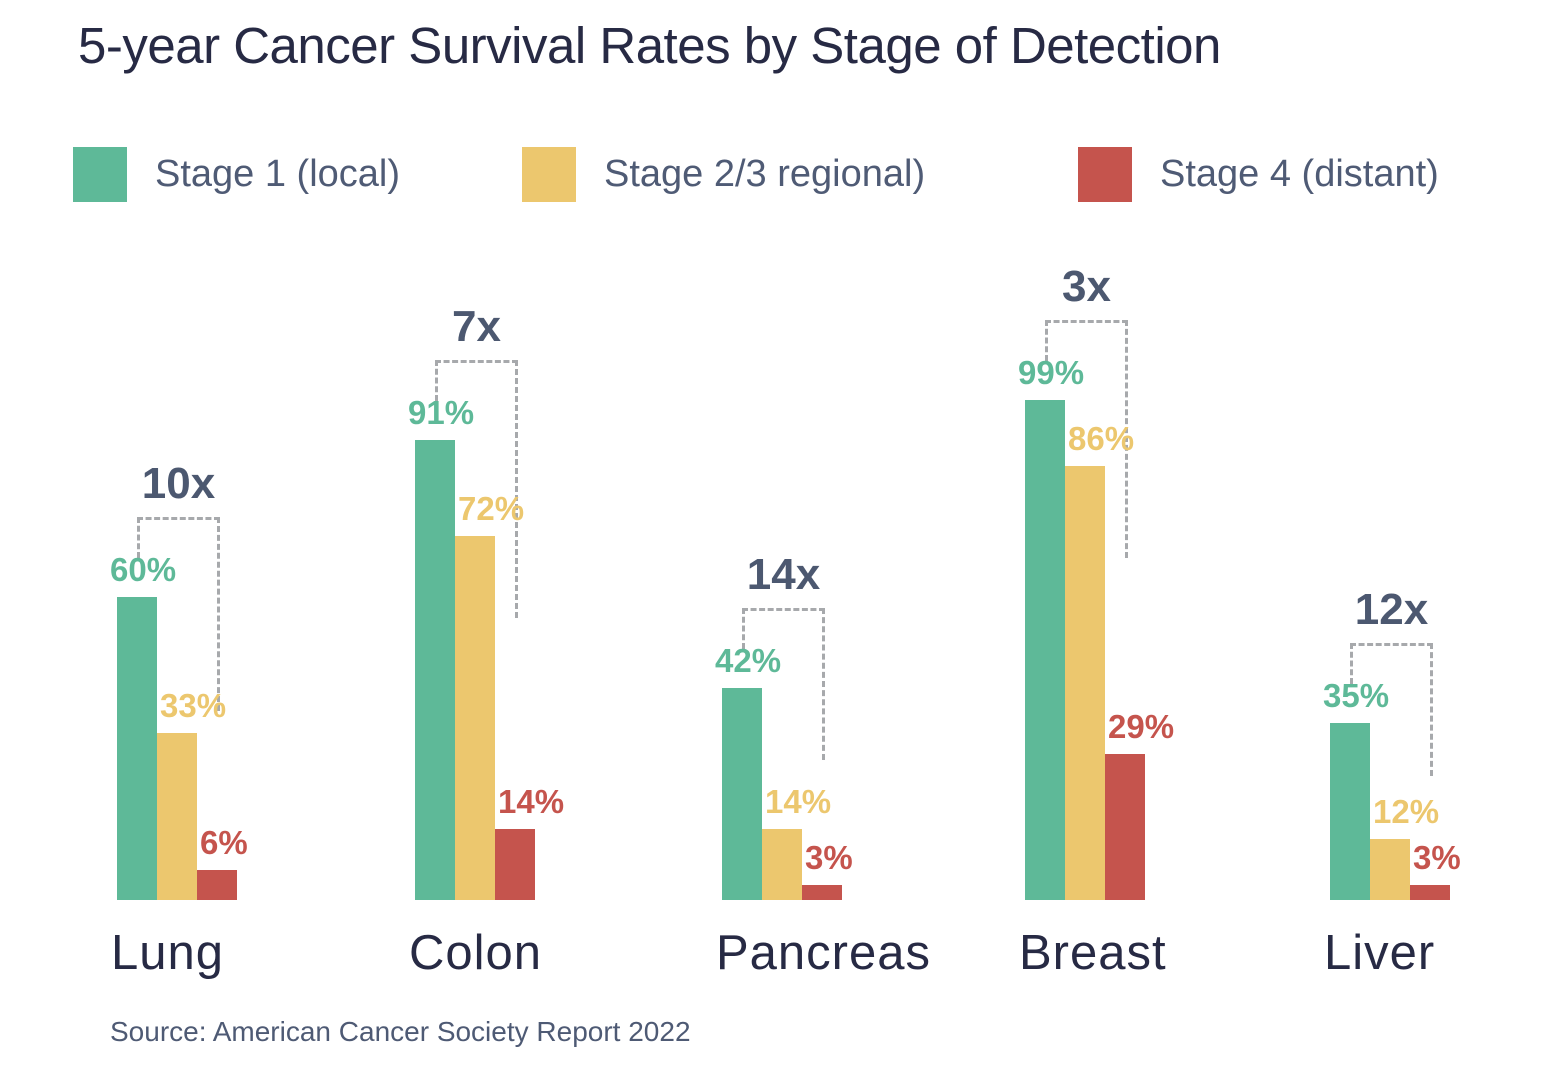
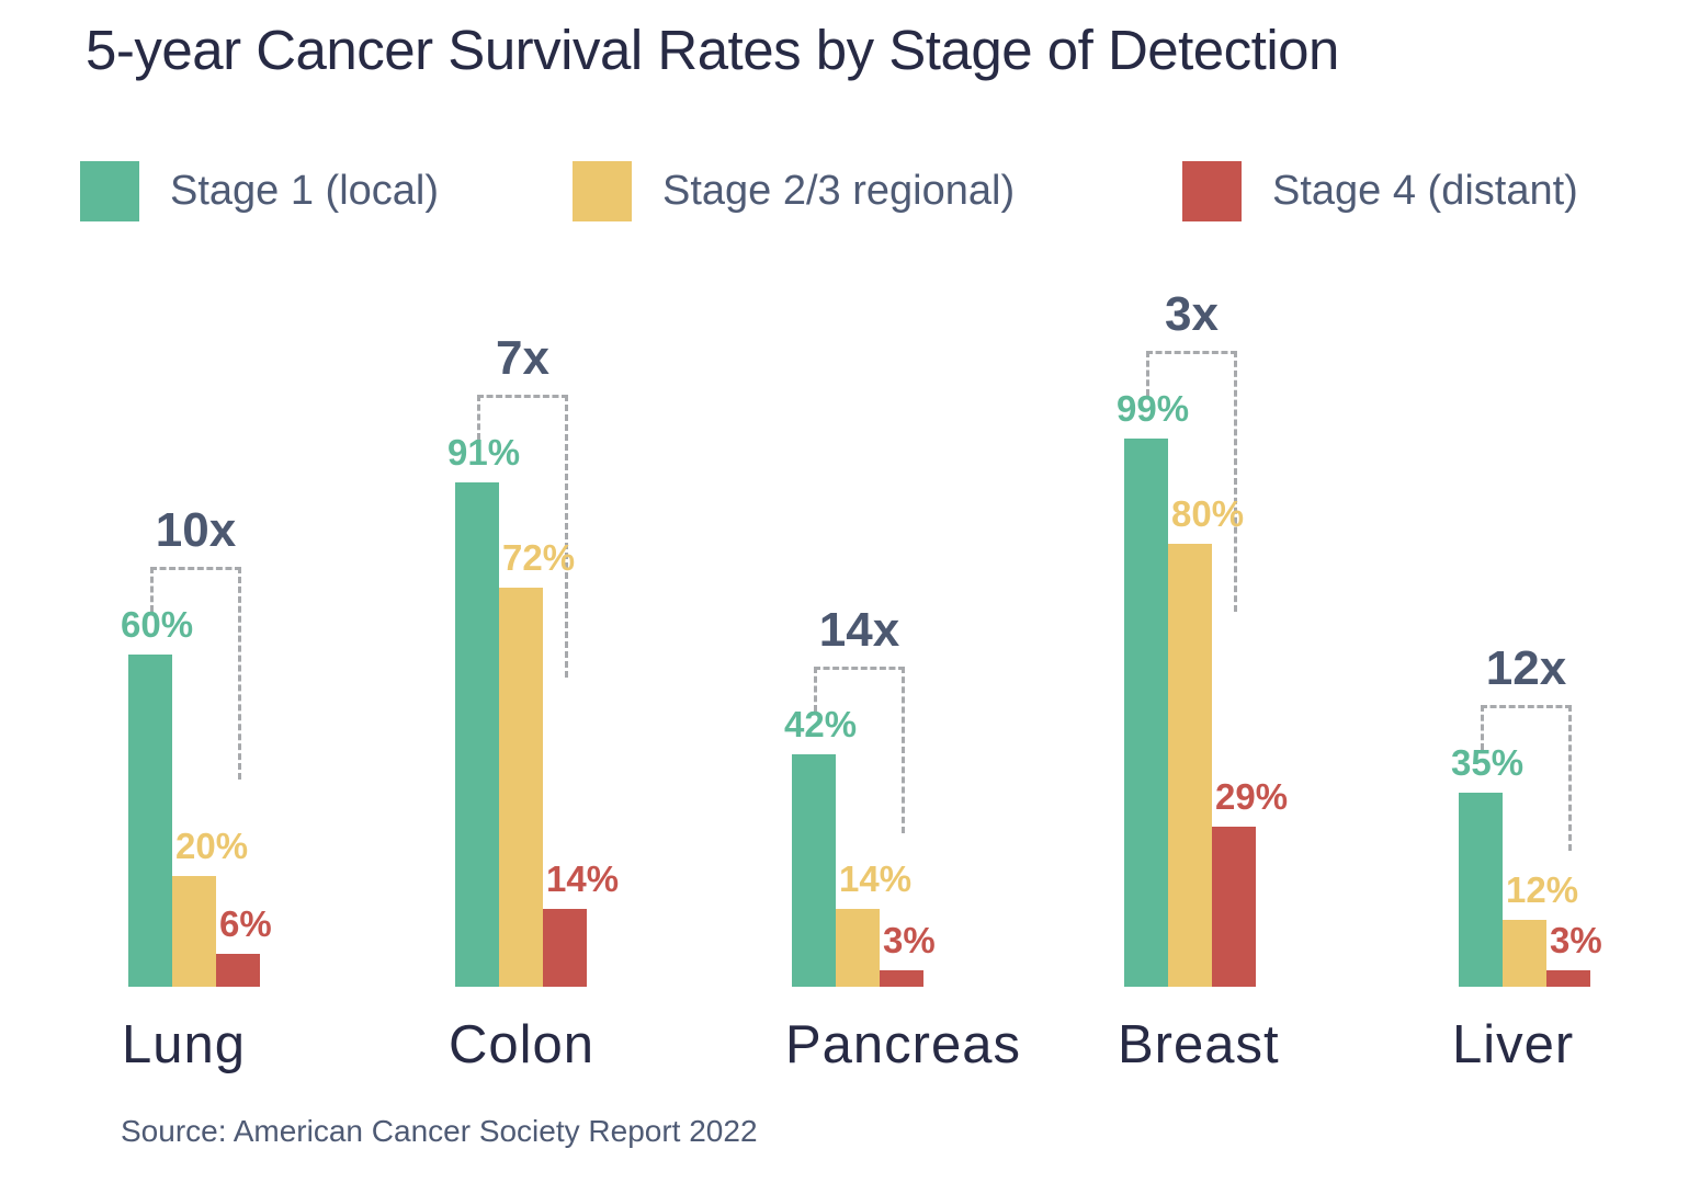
Stage 2/3 regional)/Lung: 33% -> 20%
Stage 2/3 regional)/Breast: 86% -> 80%
